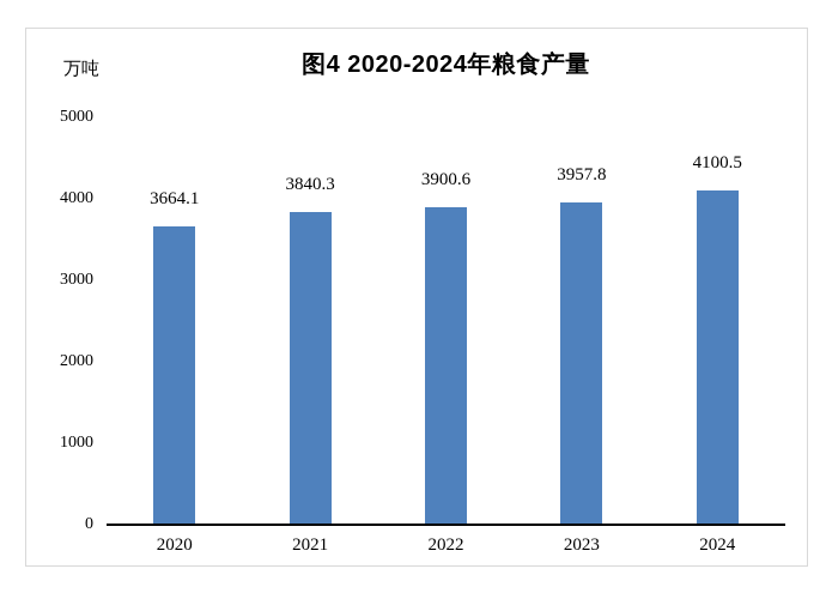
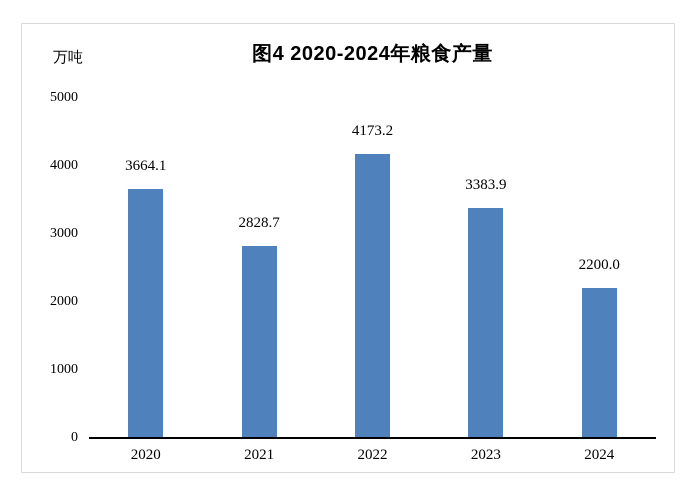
2021: 3840.3 -> 2828.7
2022: 3900.6 -> 4173.2
2023: 3957.8 -> 3383.9
2024: 4100.5 -> 2200.0
